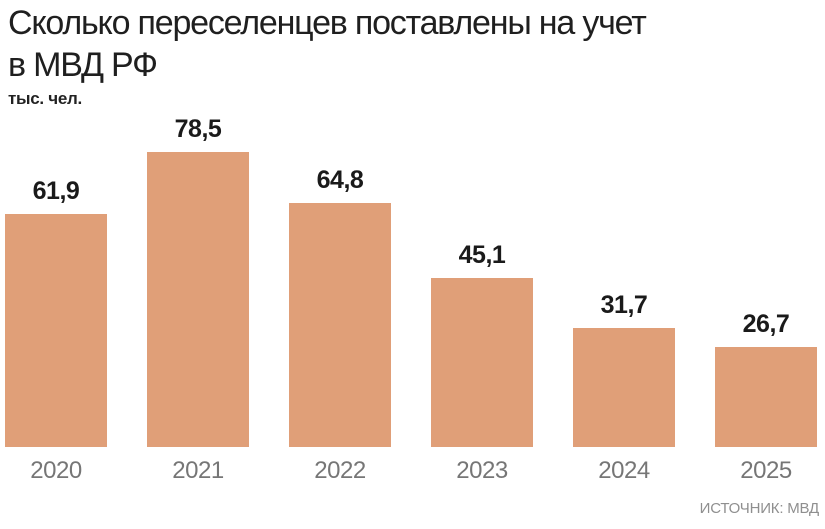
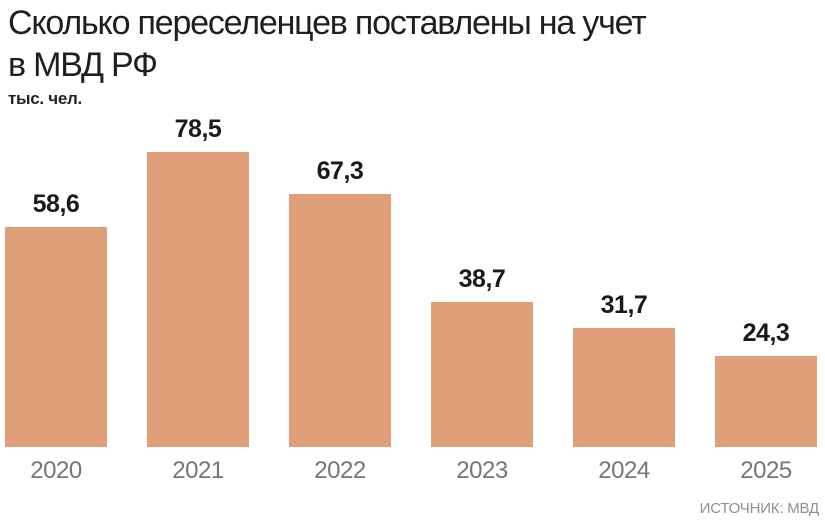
2020: 61,9 -> 58,6
2022: 64,8 -> 67,3
2023: 45,1 -> 38,7
2025: 26,7 -> 24,3
